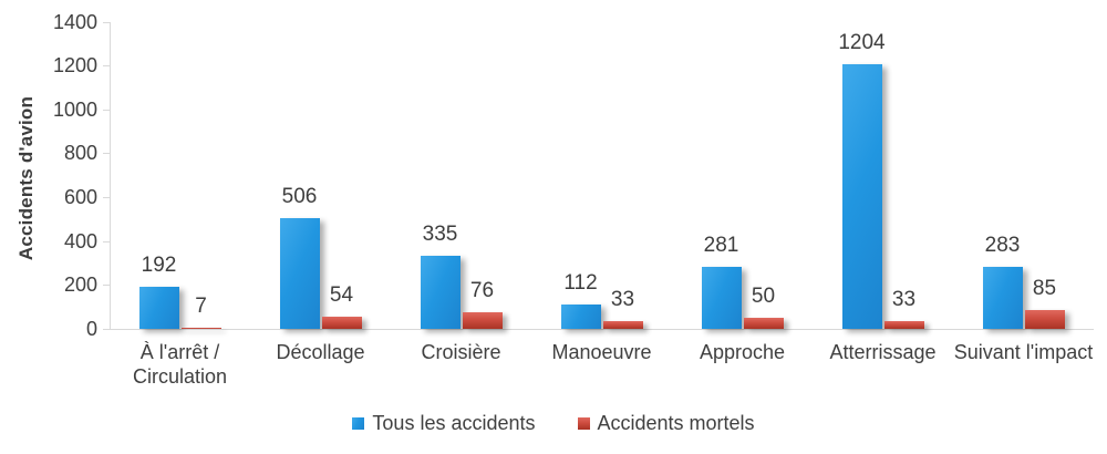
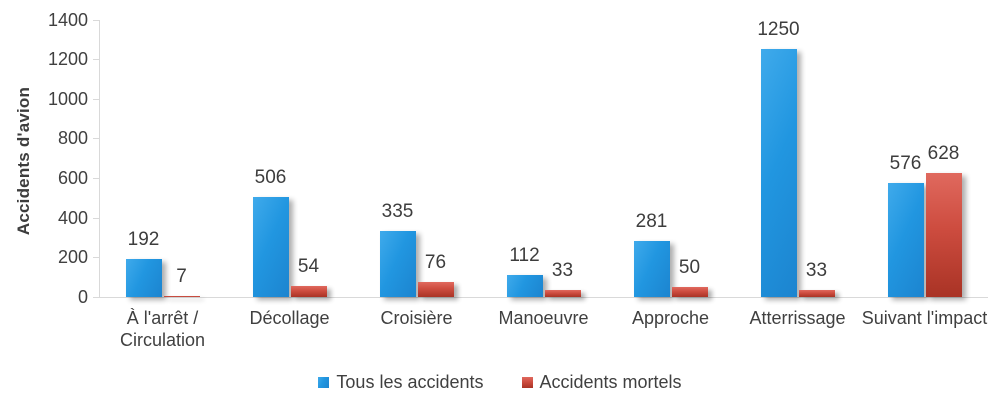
Tous les accidents/Atterrissage: 1204 -> 1250
Tous les accidents/Suivant l'impact: 283 -> 576
Accidents mortels/Suivant l'impact: 85 -> 628
